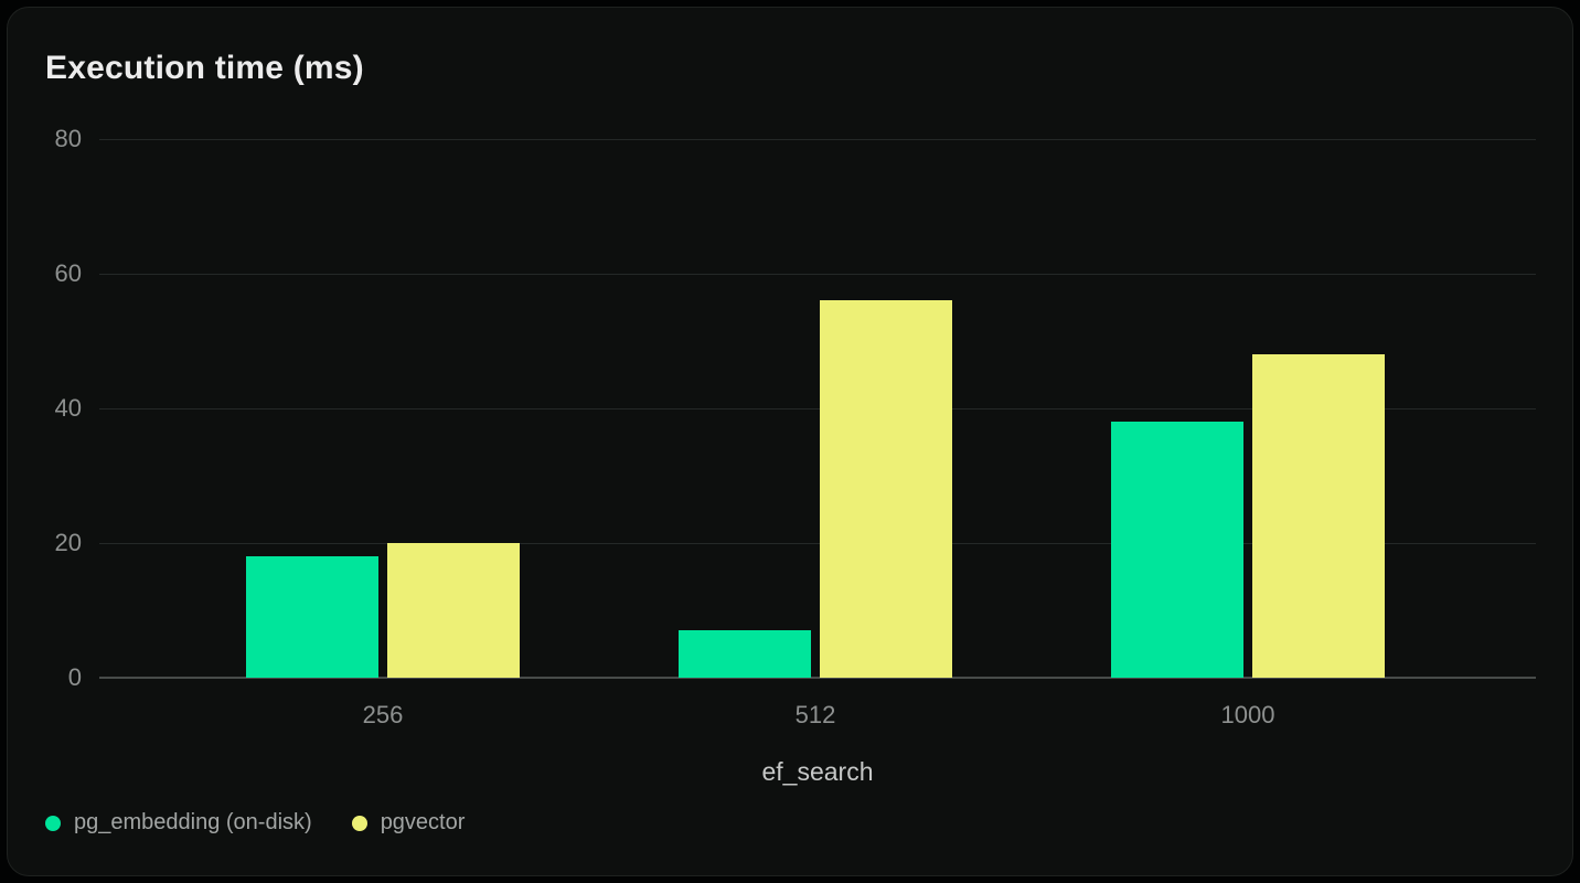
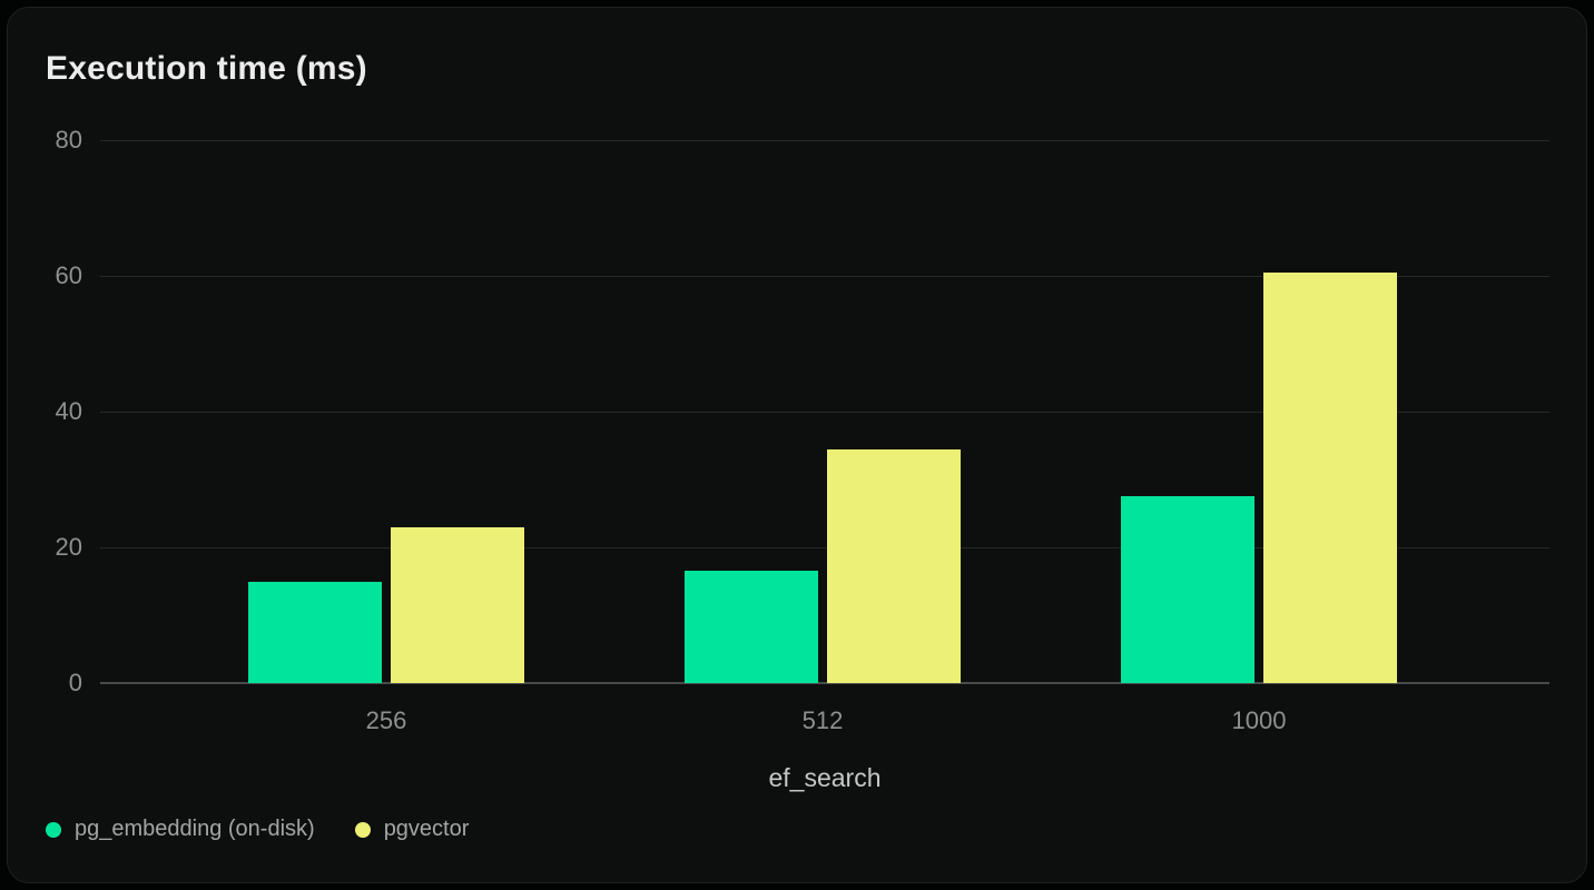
pg_embedding (on-disk)/256: 18 -> 15
pgvector/256: 20 -> 23
pg_embedding (on-disk)/512: 7 -> 16
pgvector/512: 56 -> 34
pg_embedding (on-disk)/1000: 38 -> 28
pgvector/1000: 48 -> 60
